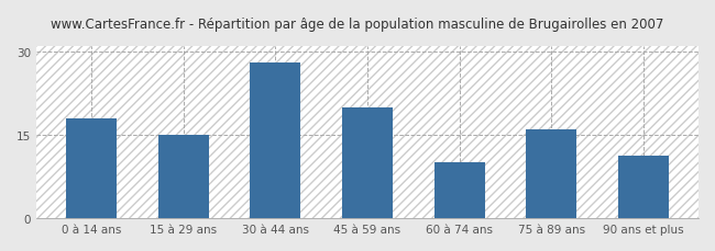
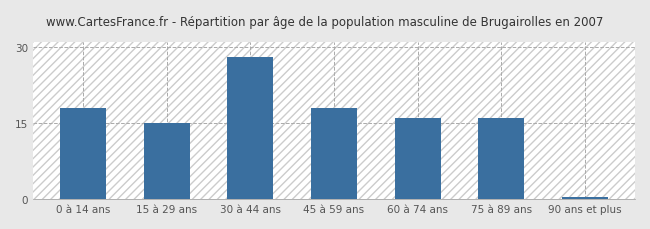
45 à 59 ans: 20.0 -> 18.0
60 à 74 ans: 10.0 -> 16.0
90 ans et plus: 11.2 -> 0.5
